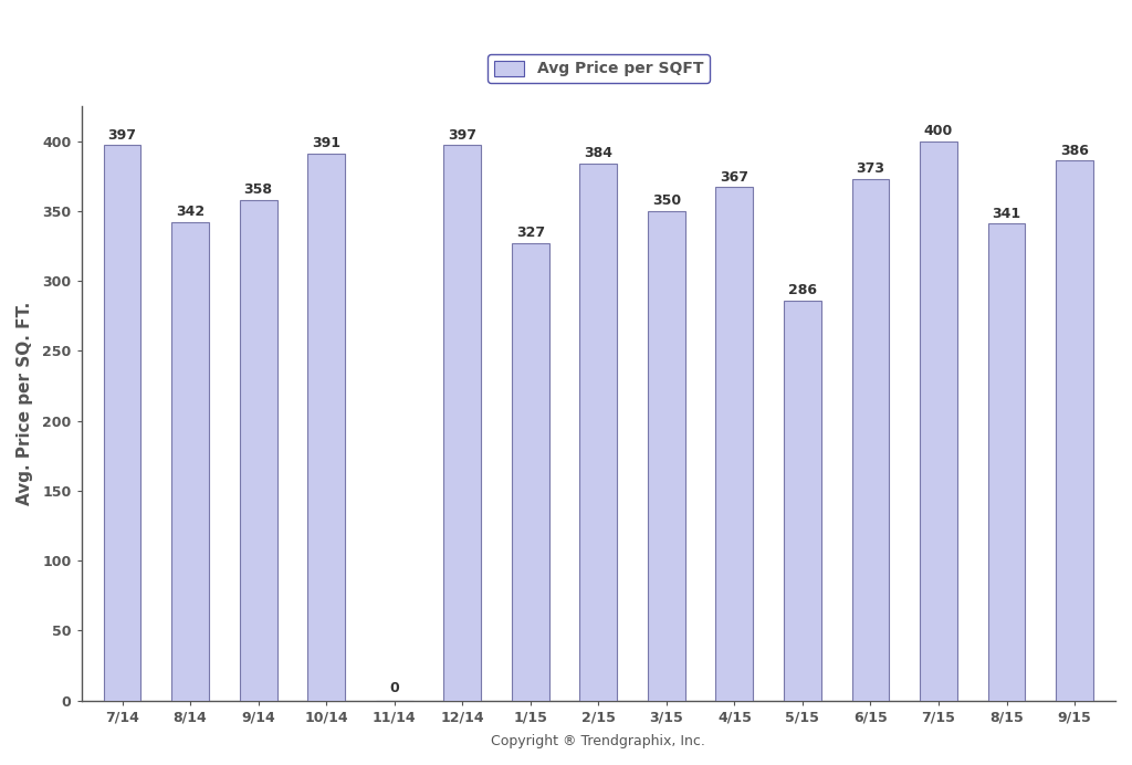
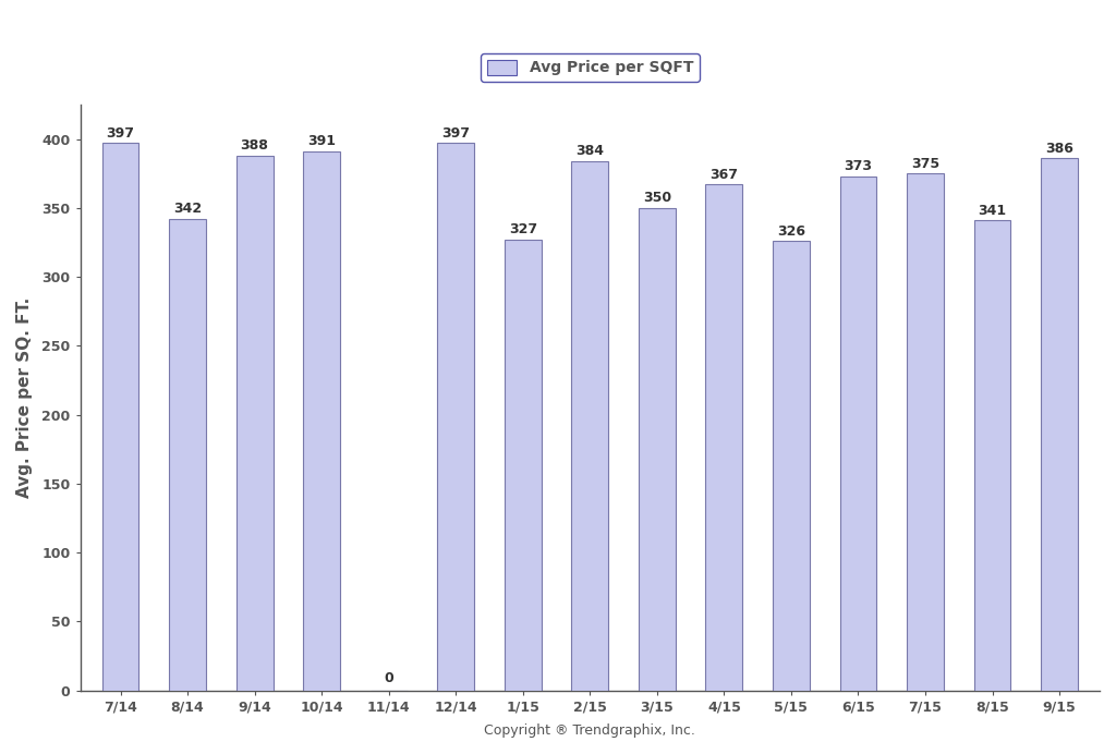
9/14: 358 -> 388
5/15: 286 -> 326
7/15: 400 -> 375
